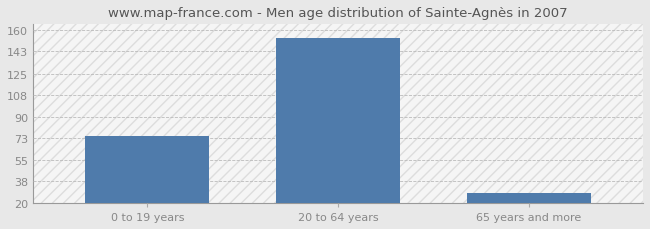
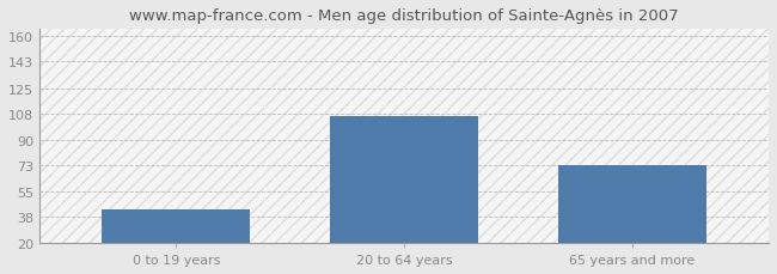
0 to 19 years: 74 -> 43
20 to 64 years: 154 -> 106
65 years and more: 28 -> 73
